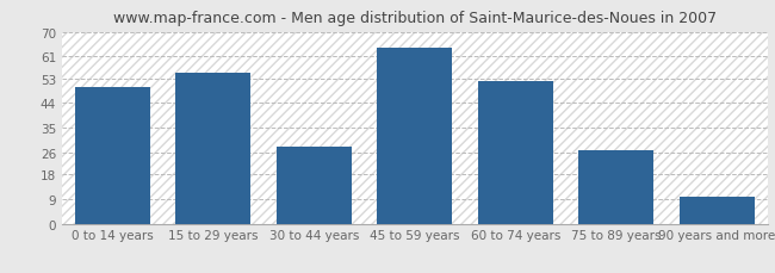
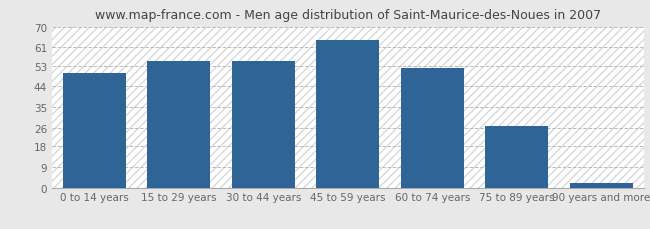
30 to 44 years: 28 -> 55
90 years and more: 10 -> 2
